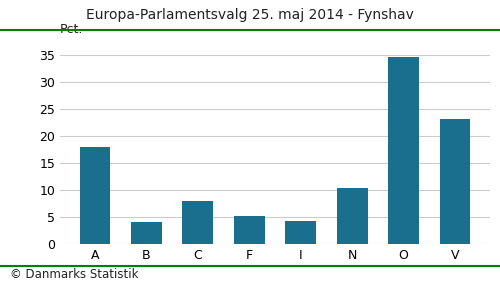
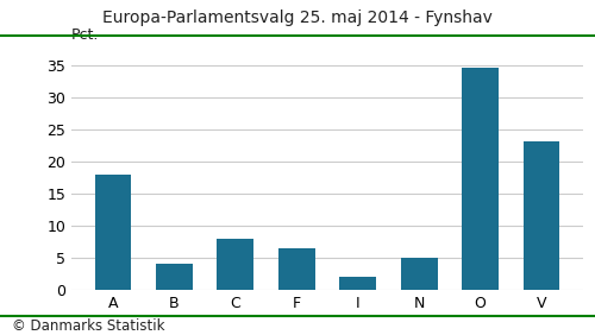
F: 5.2 -> 6.5
I: 4.2 -> 2.0
N: 10.4 -> 5.0
